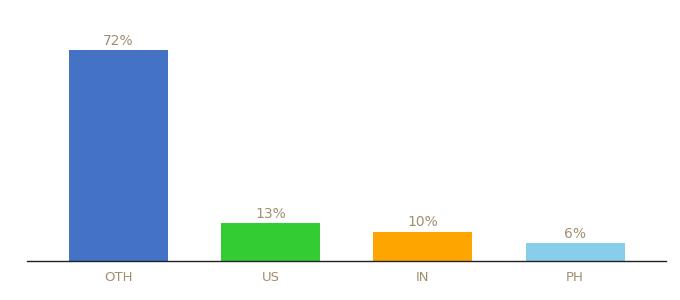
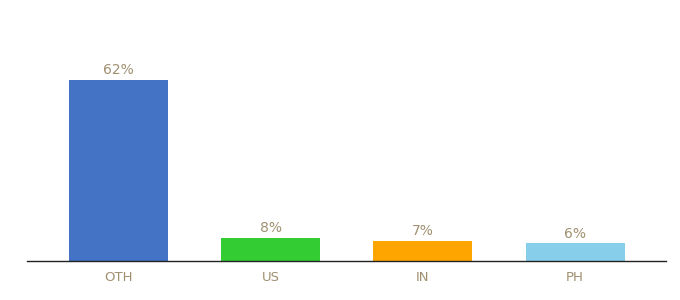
OTH: 72% -> 62%
US: 13% -> 8%
IN: 10% -> 7%
